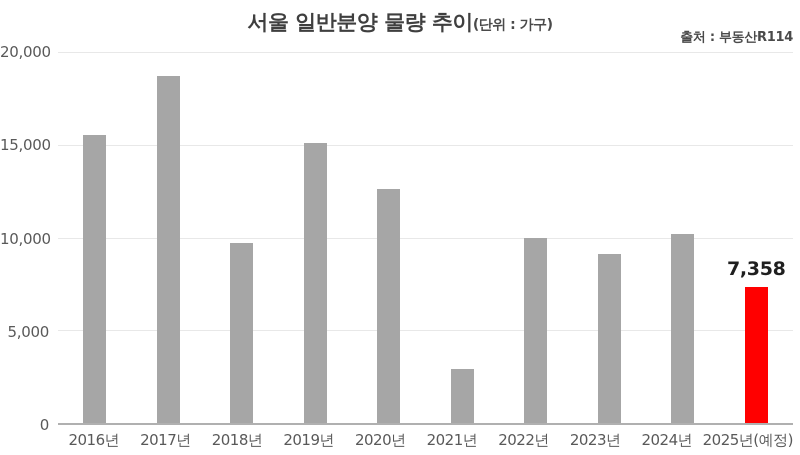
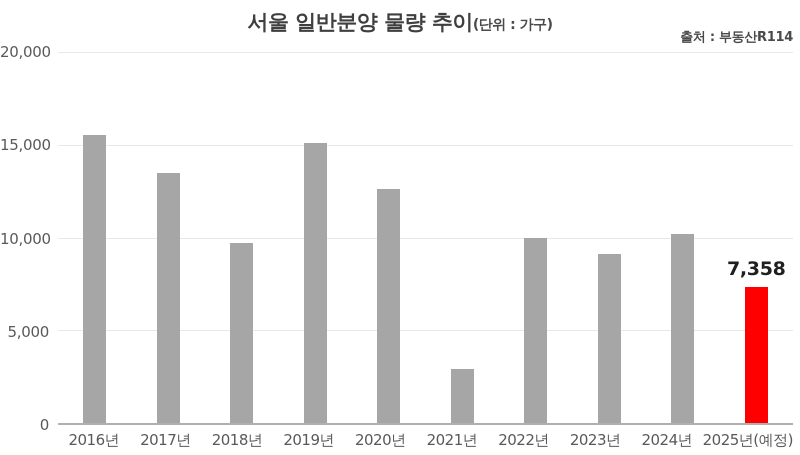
2017년: 18700 -> 13500
